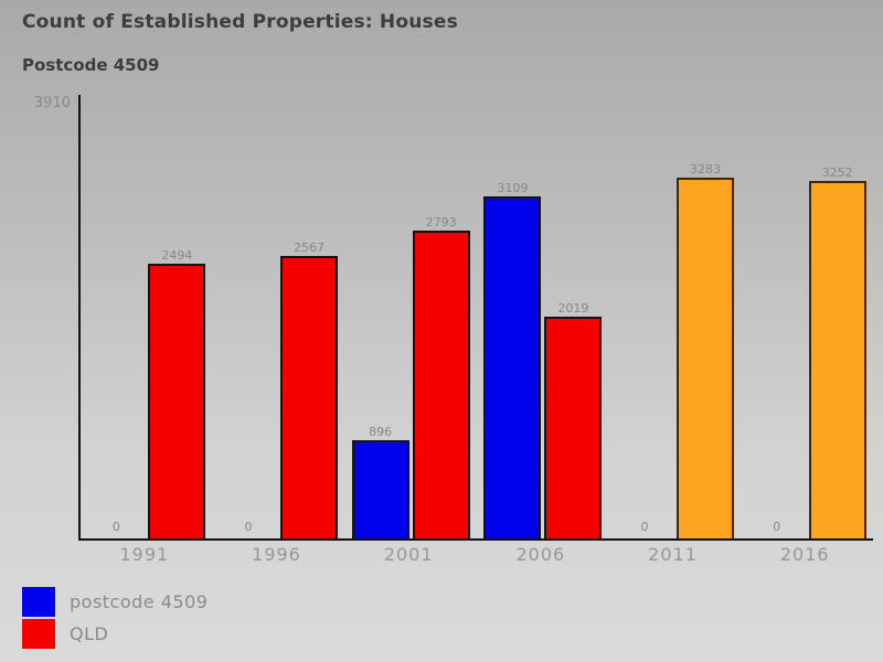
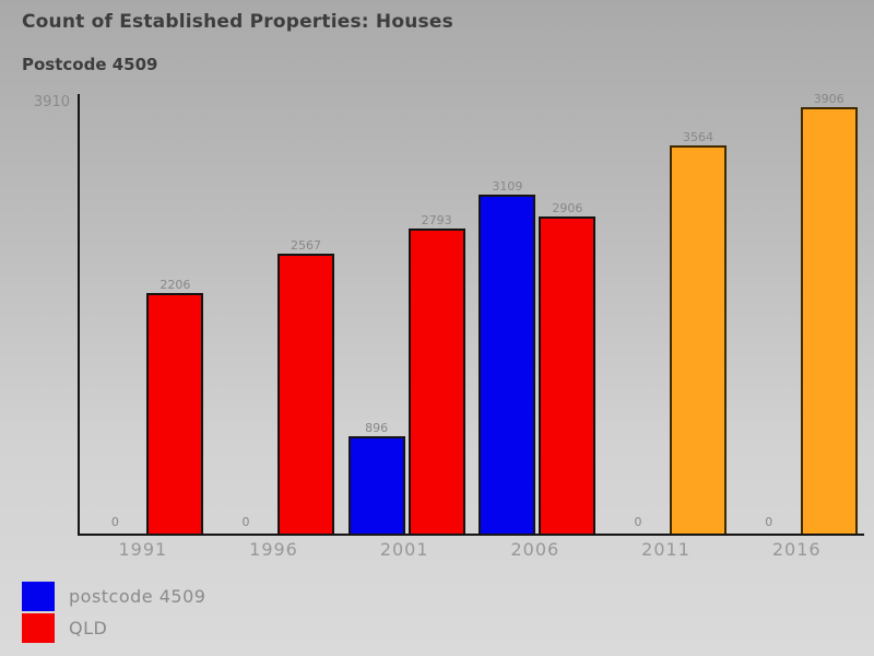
QLD/1991: 2494 -> 2206
QLD/2006: 2019 -> 2906
QLD/2011: 3283 -> 3564
QLD/2016: 3252 -> 3906
